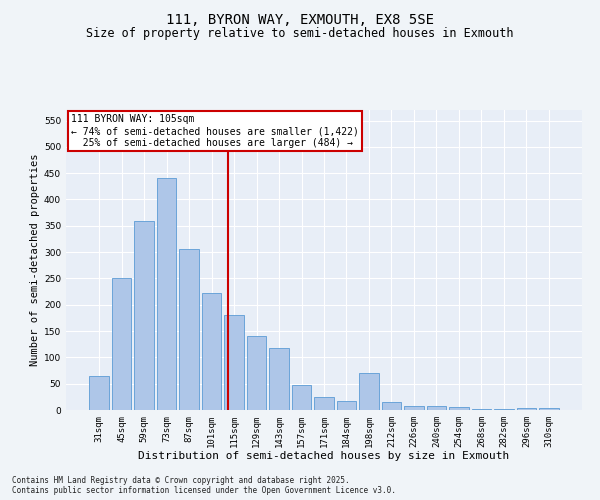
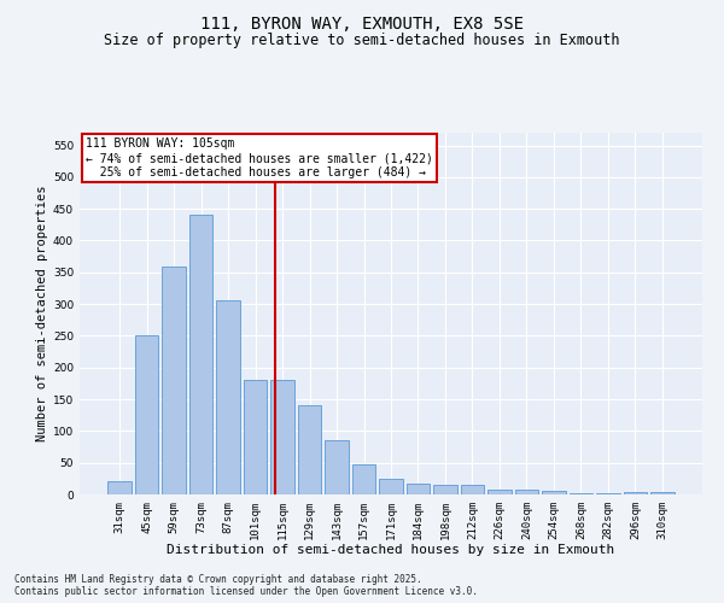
31sqm: 64 -> 20
101sqm: 222 -> 180
143sqm: 118 -> 85
198sqm: 70 -> 15
